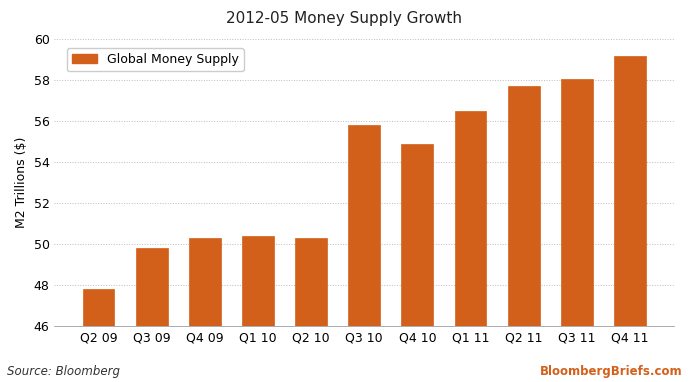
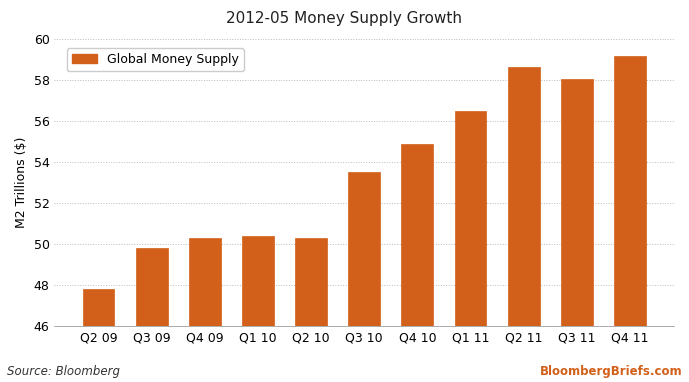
Q3 10: 55.80 -> 53.50
Q2 11: 57.70 -> 58.65
